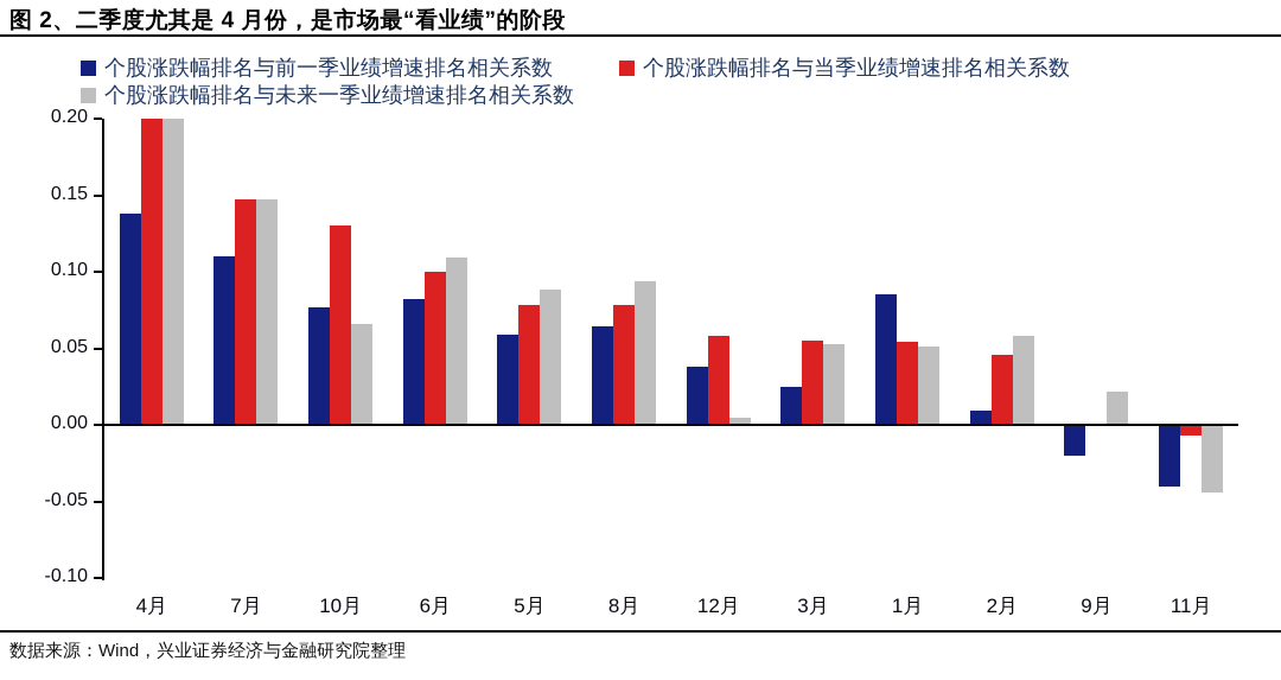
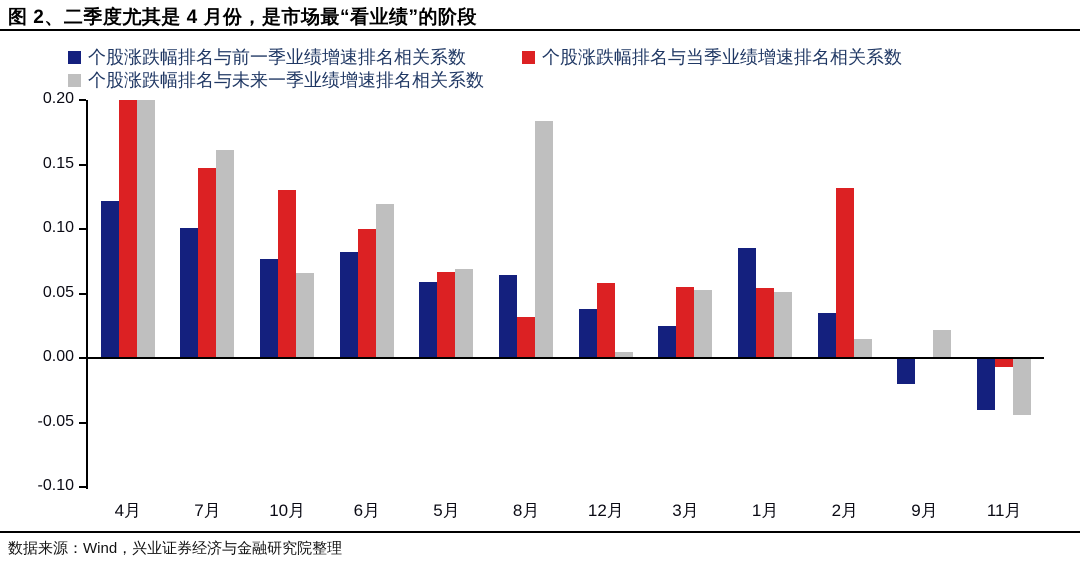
个股涨跌幅排名与前一季业绩增速排名相关系数/4月: 0.138 -> 0.122
个股涨跌幅排名与前一季业绩增速排名相关系数/7月: 0.110 -> 0.101
个股涨跌幅排名与未来一季业绩增速排名相关系数/7月: 0.147 -> 0.161
个股涨跌幅排名与未来一季业绩增速排名相关系数/6月: 0.109 -> 0.119
个股涨跌幅排名与当季业绩增速排名相关系数/5月: 0.078 -> 0.067
个股涨跌幅排名与未来一季业绩增速排名相关系数/5月: 0.088 -> 0.069
个股涨跌幅排名与当季业绩增速排名相关系数/8月: 0.078 -> 0.032
个股涨跌幅排名与未来一季业绩增速排名相关系数/8月: 0.094 -> 0.184
个股涨跌幅排名与前一季业绩增速排名相关系数/2月: 0.009 -> 0.035
个股涨跌幅排名与当季业绩增速排名相关系数/2月: 0.046 -> 0.132
个股涨跌幅排名与未来一季业绩增速排名相关系数/2月: 0.058 -> 0.015
